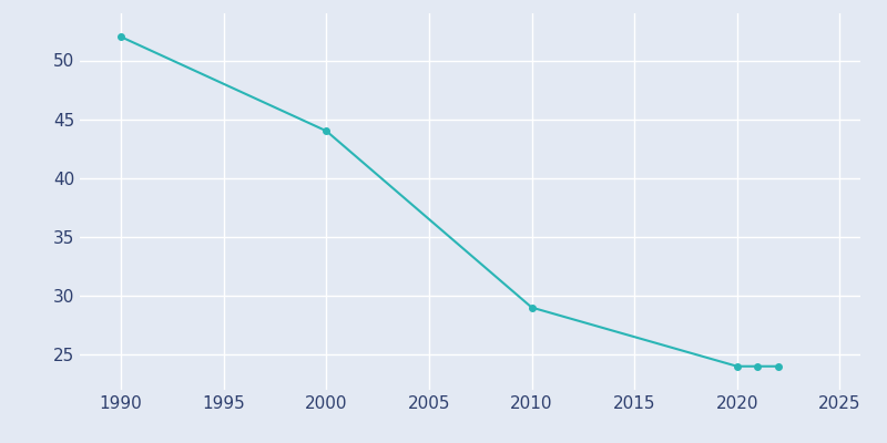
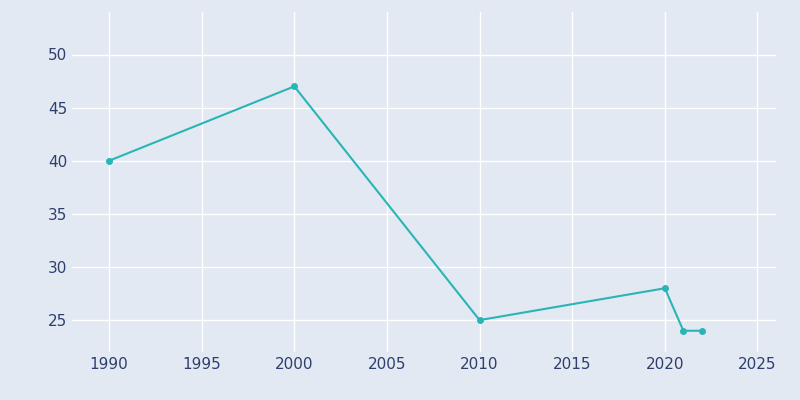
1990: 52 -> 40
2000: 44 -> 47
2010: 29 -> 25
2020: 24 -> 28
